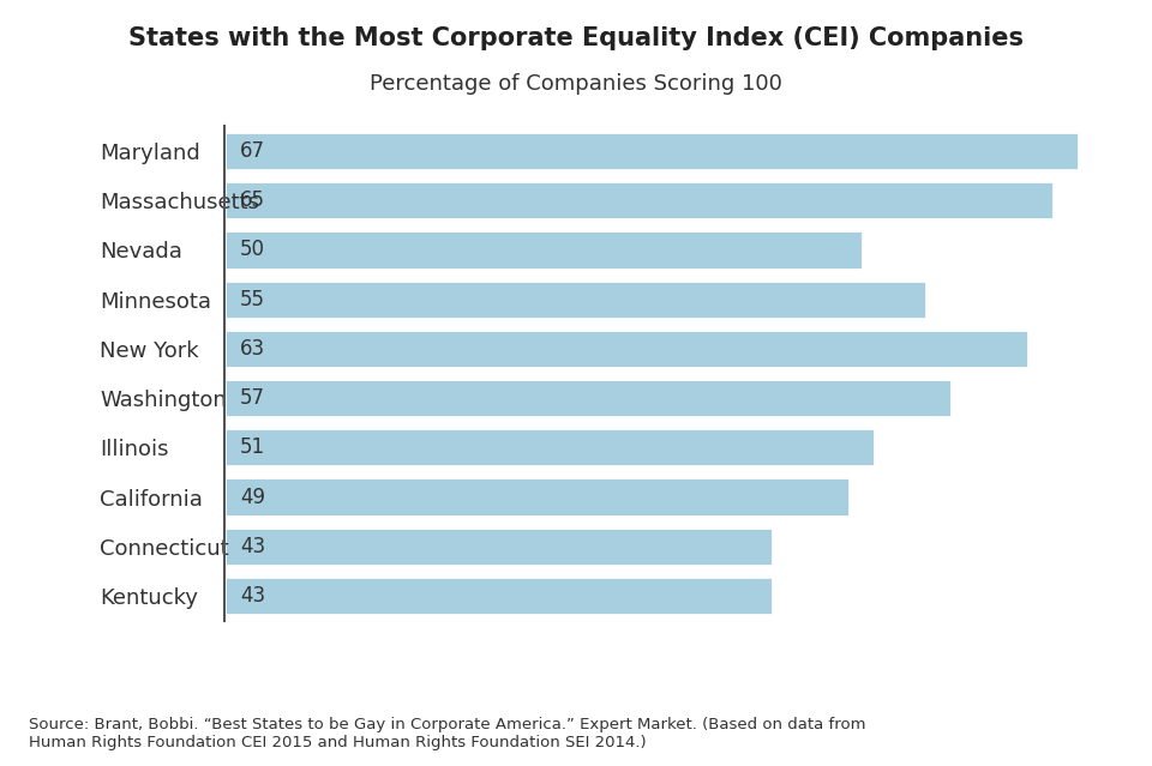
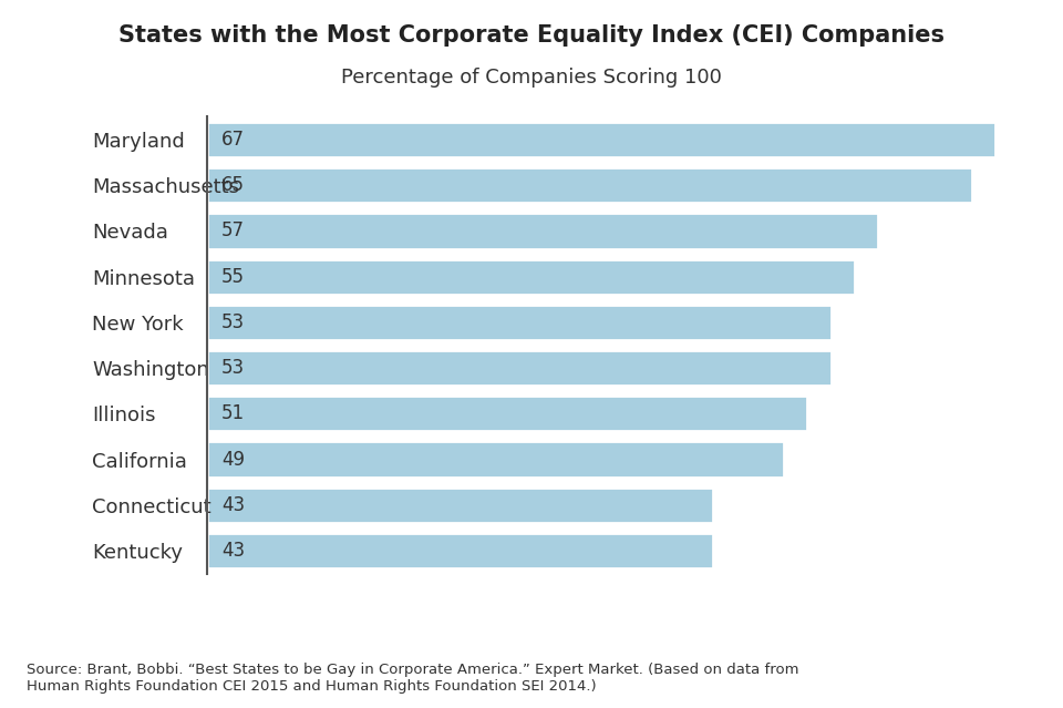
Nevada: 50 -> 57
New York: 63 -> 53
Washington: 57 -> 53
